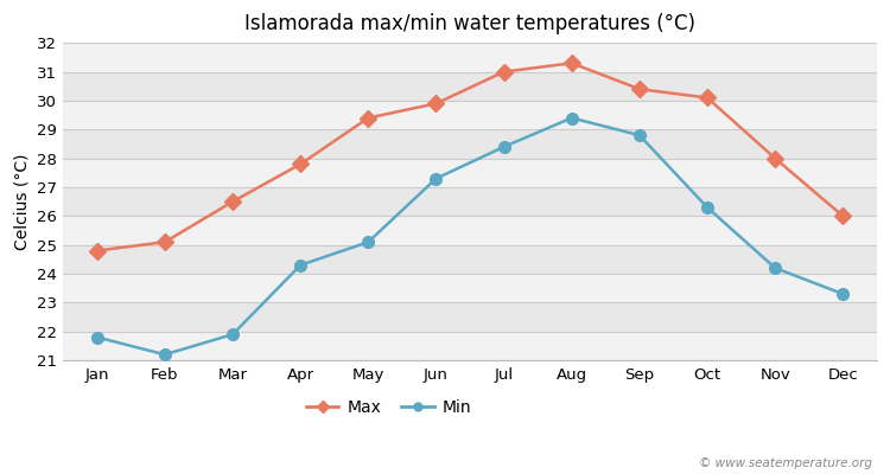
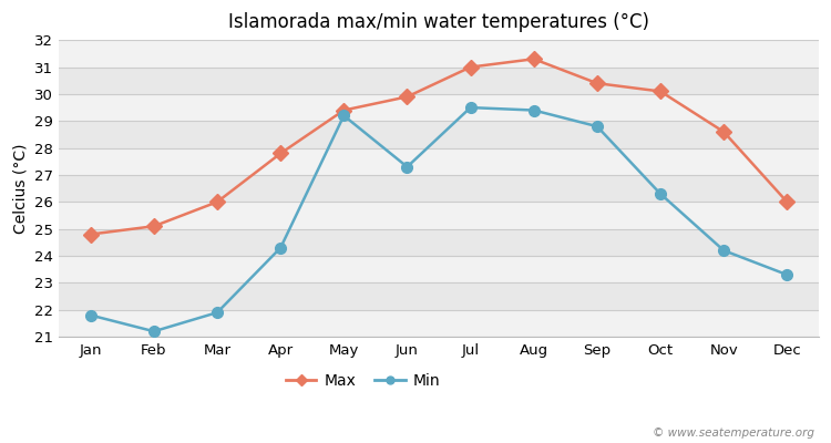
Max/Mar: 26.5 -> 26.0
Min/May: 25.1 -> 29.2
Min/Jul: 28.4 -> 29.5
Max/Nov: 28.0 -> 28.6
